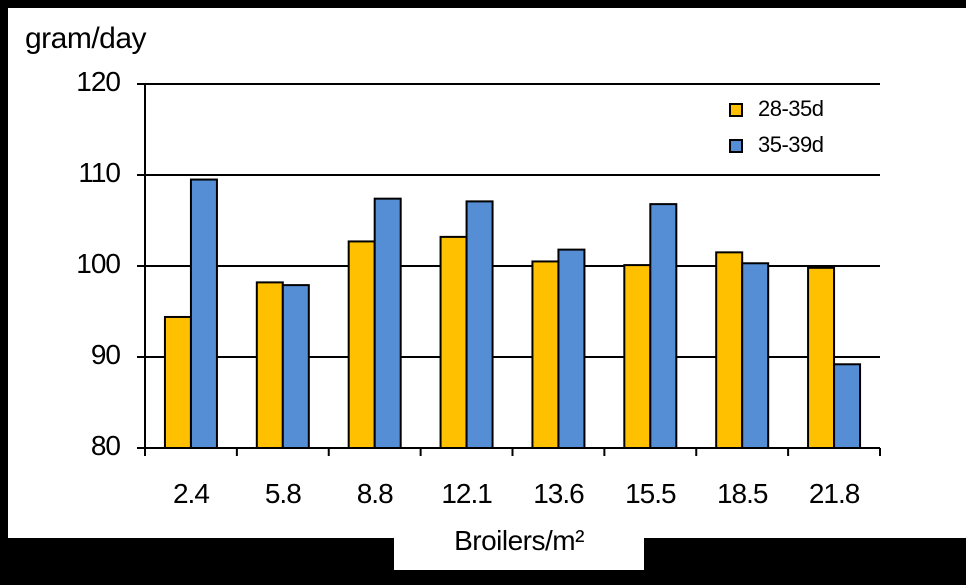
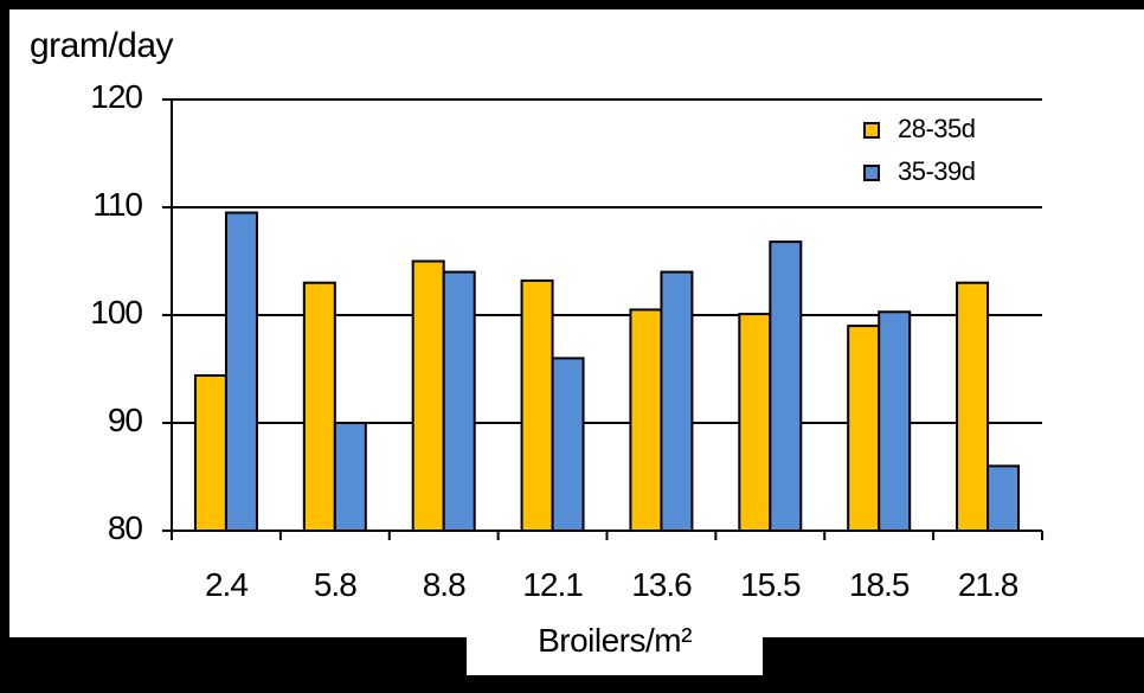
28-35d/5.8: 98 -> 103
35-39d/5.8: 98 -> 90
28-35d/8.8: 103 -> 105
35-39d/8.8: 107 -> 104
35-39d/12.1: 107 -> 96
35-39d/13.6: 102 -> 104
28-35d/18.5: 102 -> 99
28-35d/21.8: 100 -> 103
35-39d/21.8: 89 -> 86
